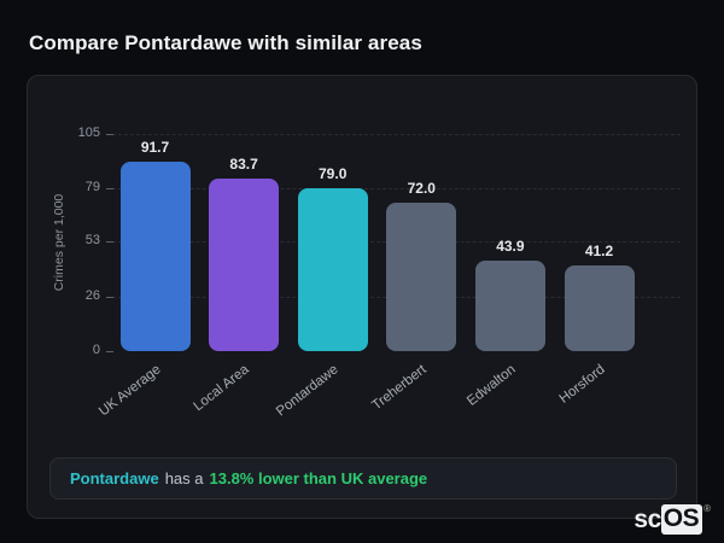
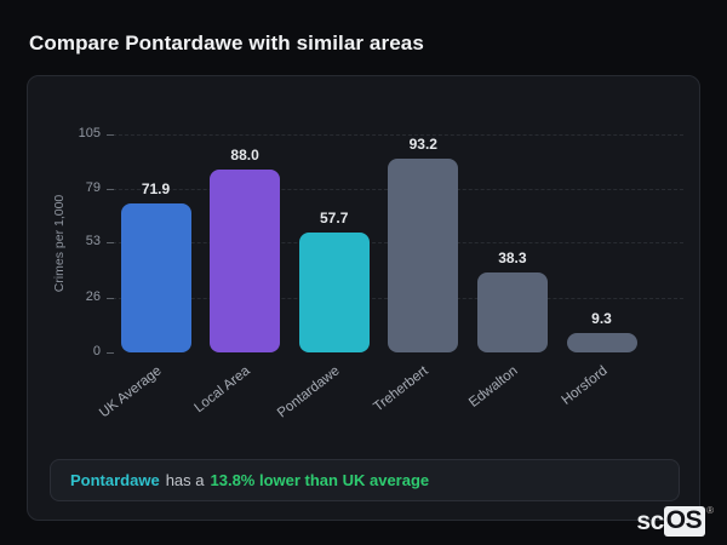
UK Average: 91.7 -> 71.9
Local Area: 83.7 -> 88.0
Pontardawe: 79.0 -> 57.7
Treherbert: 72.0 -> 93.2
Edwalton: 43.9 -> 38.3
Horsford: 41.2 -> 9.3
